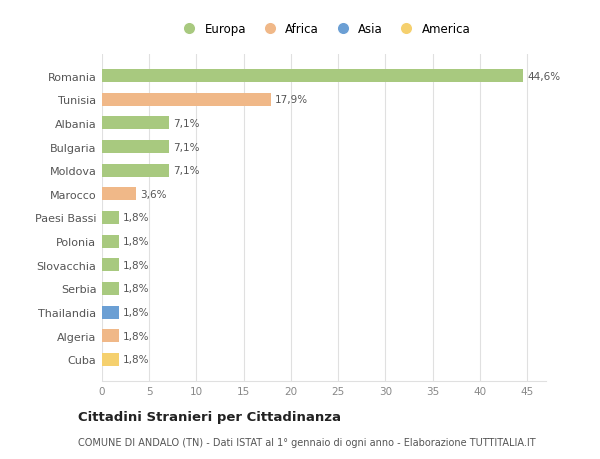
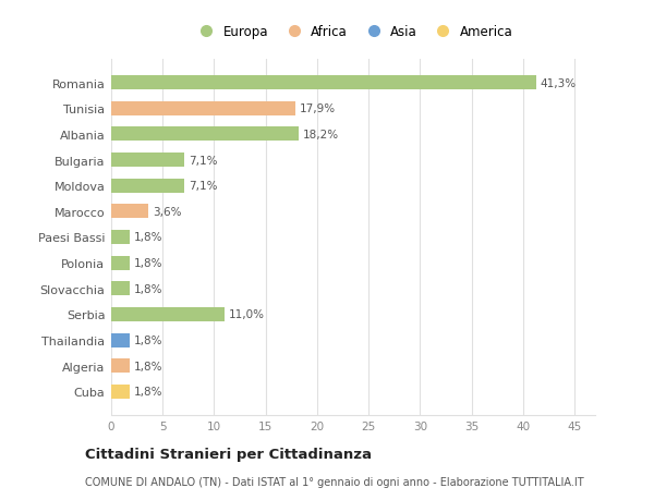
Romania: 44,6% -> 41,3%
Albania: 7,1% -> 18,2%
Serbia: 1,8% -> 11,0%
